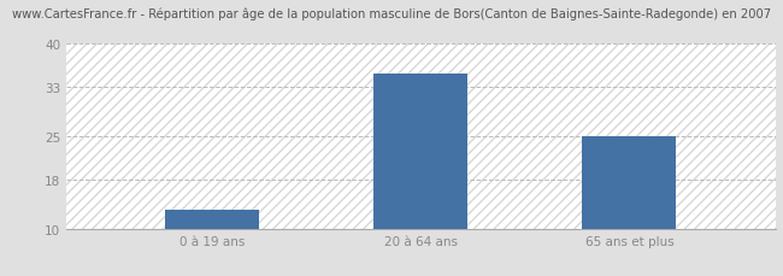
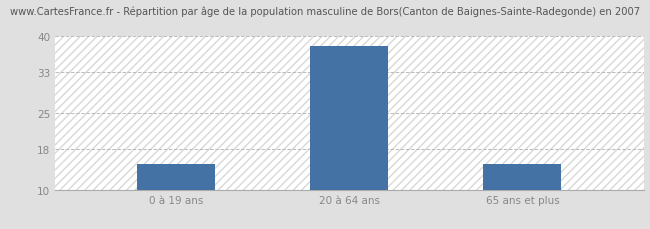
0 à 19 ans: 13 -> 15
20 à 64 ans: 35 -> 38
65 ans et plus: 25 -> 15
